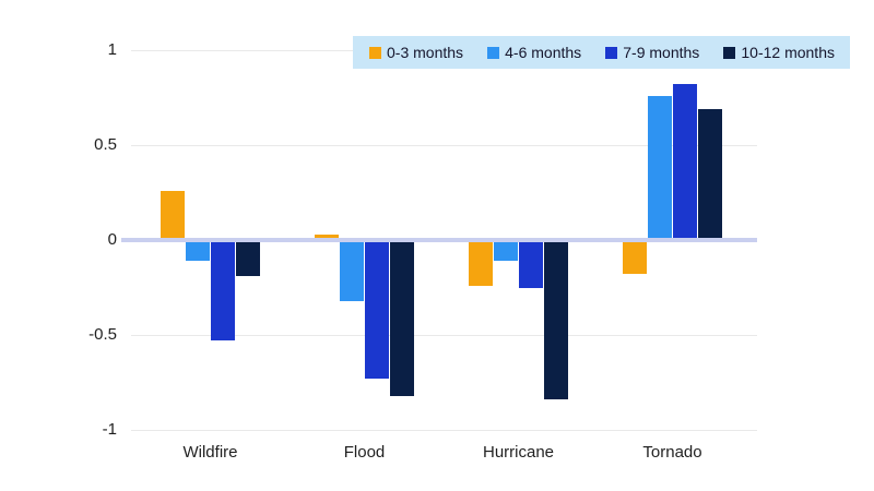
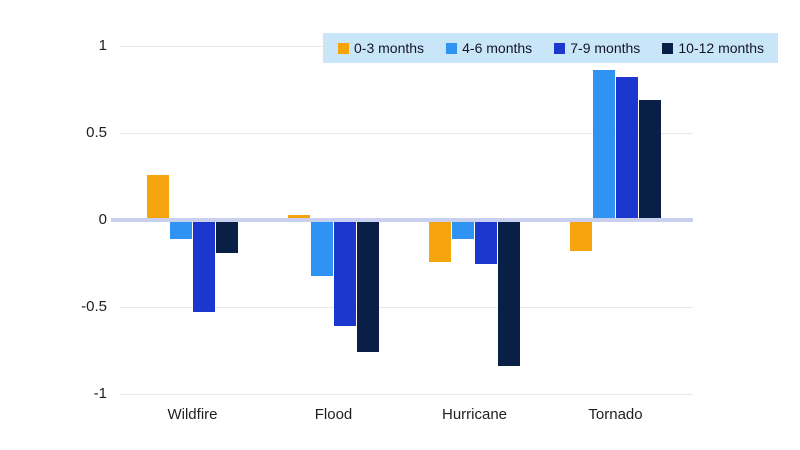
7-9 months/Flood: -0.73 -> -0.61
10-12 months/Flood: -0.82 -> -0.76
4-6 months/Tornado: 0.76 -> 0.86
